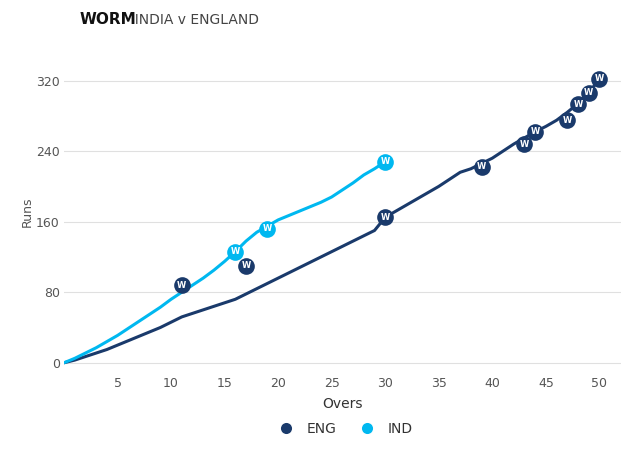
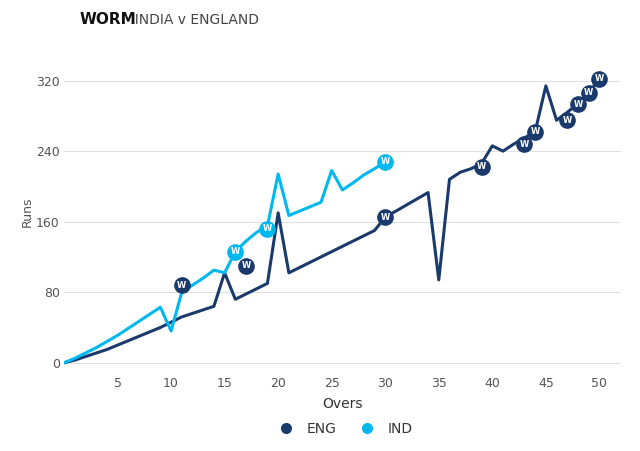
IND/10: 72 -> 36
ENG/15: 68 -> 102
IND/15: 115 -> 102
ENG/20: 96 -> 170
IND/20: 162 -> 214
IND/25: 188 -> 218
ENG/35: 200 -> 94
ENG/40: 232 -> 246
ENG/45: 268 -> 314
